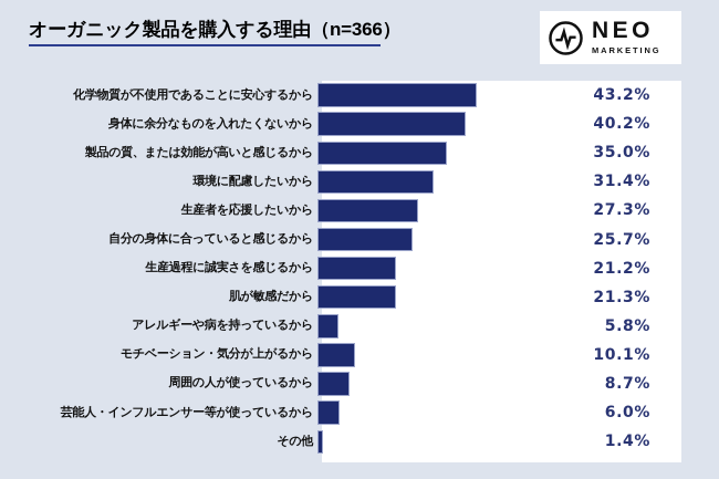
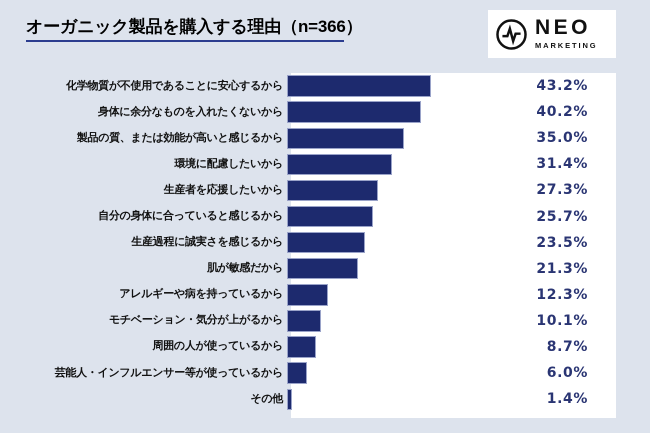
生産過程に誠実さを感じるから: 21.2% -> 23.5%
アレルギーや病を持っているから: 5.8% -> 12.3%
